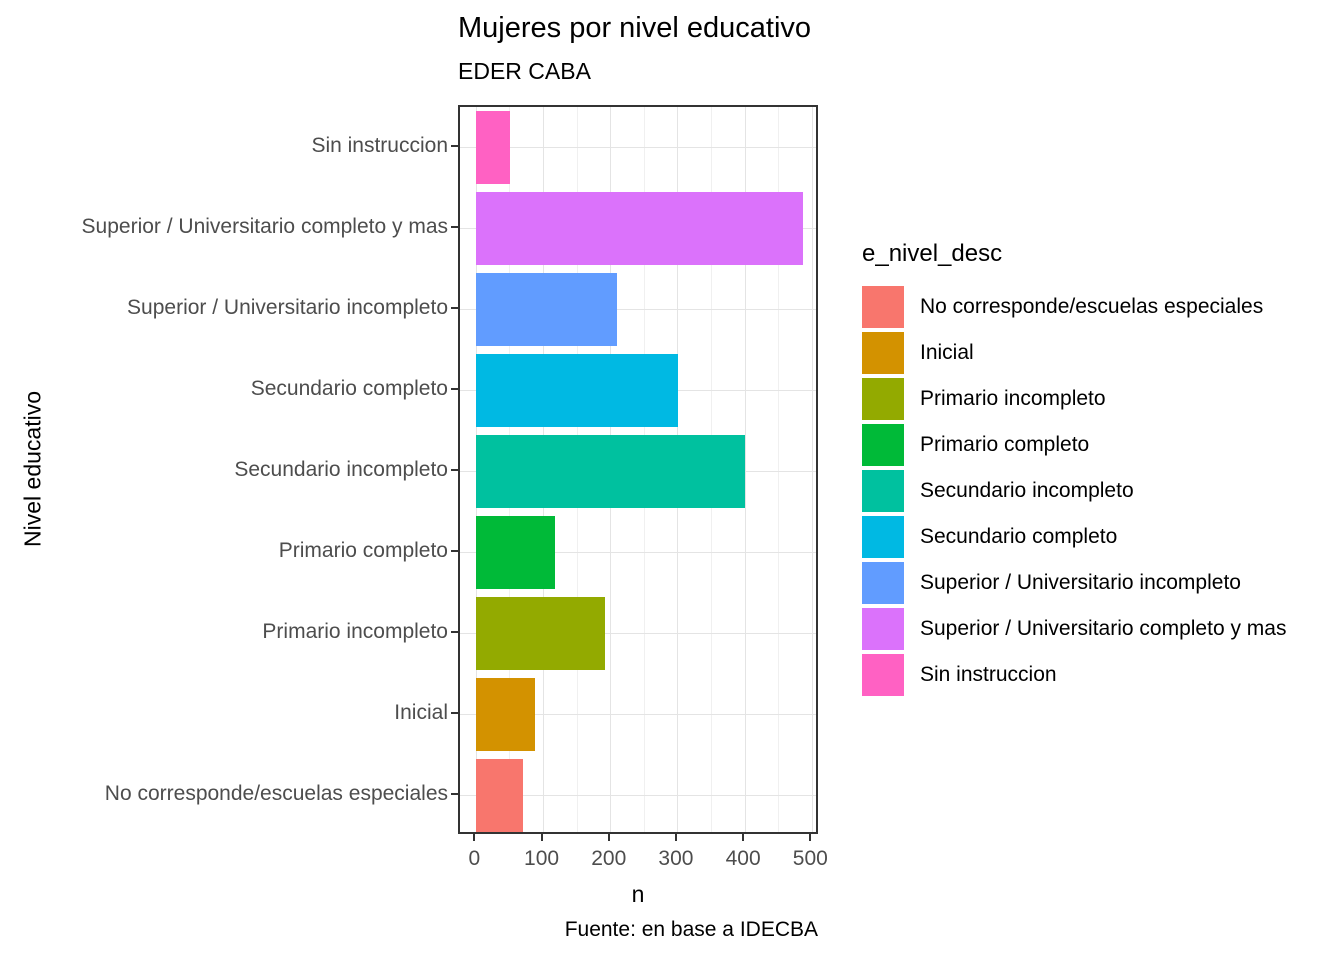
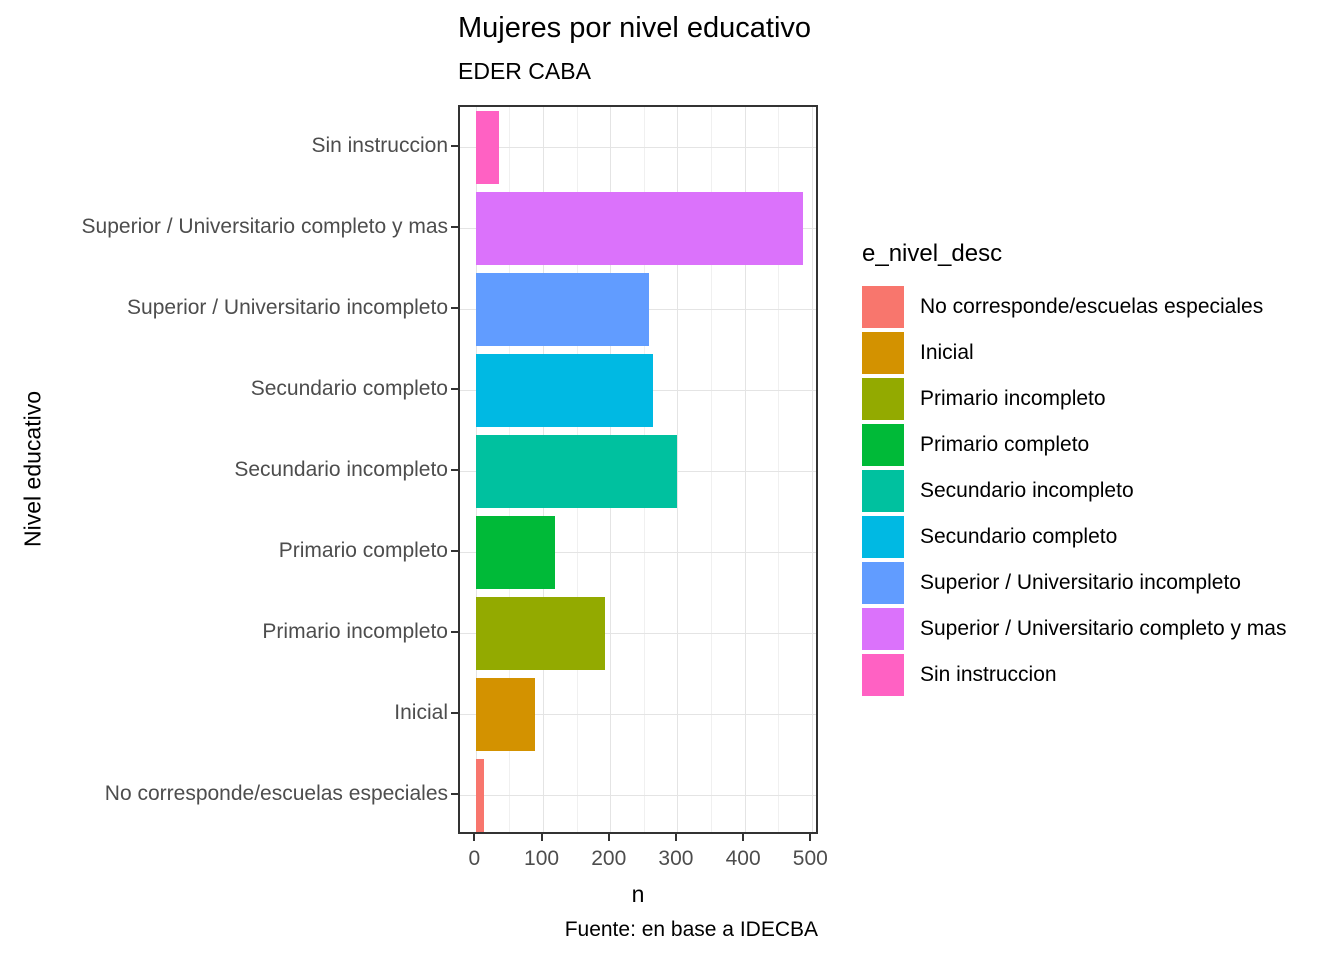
Sin instruccion: 50 -> 30
Superior / Universitario incompleto: 210 -> 260
Secundario completo: 300 -> 260
Secundario incompleto: 400 -> 300
No corresponde/escuelas especiales: 70 -> 10
